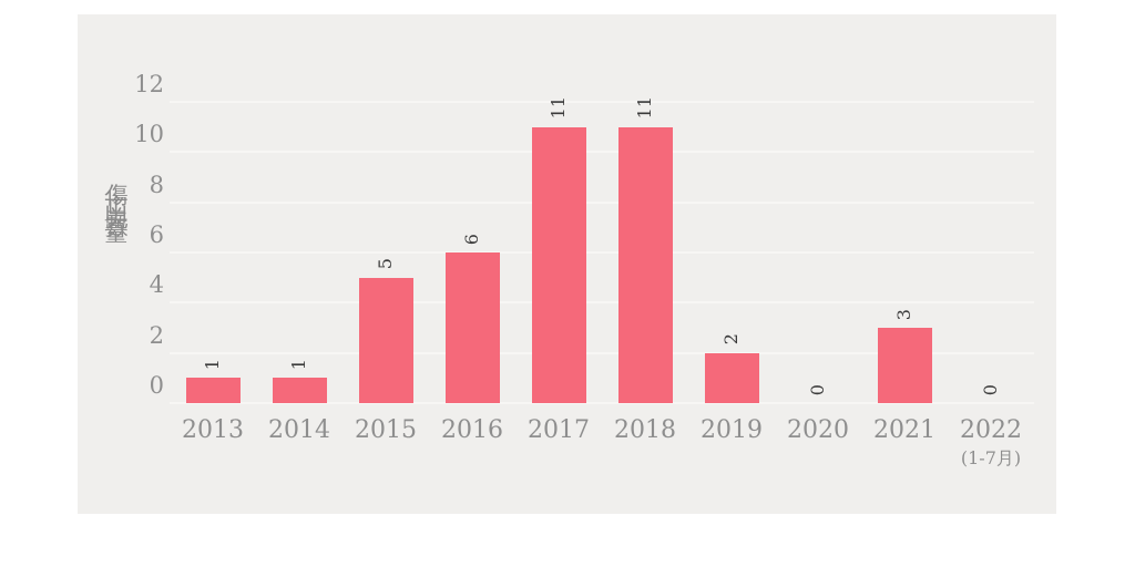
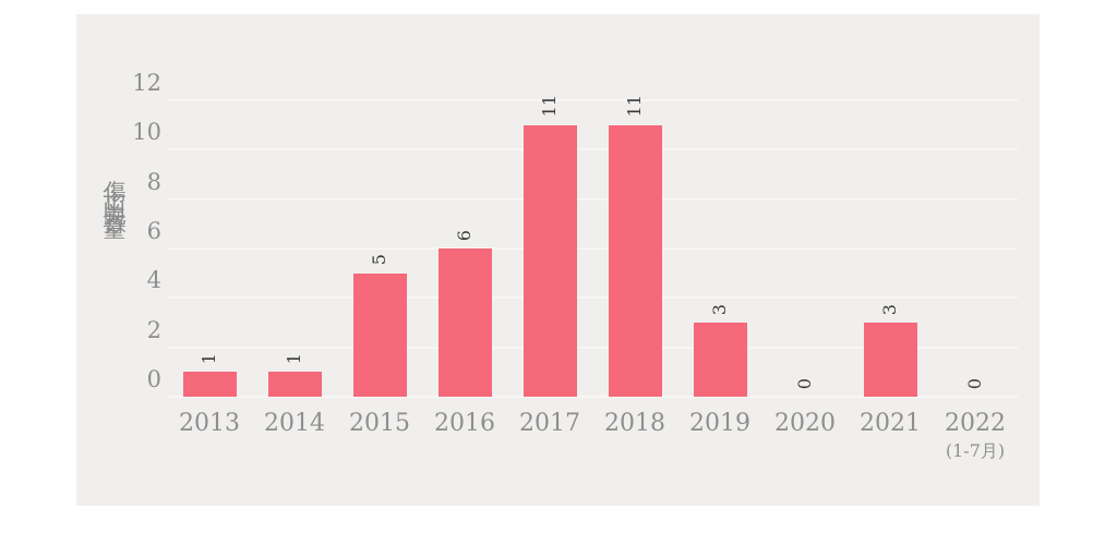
2019: 2 -> 3
